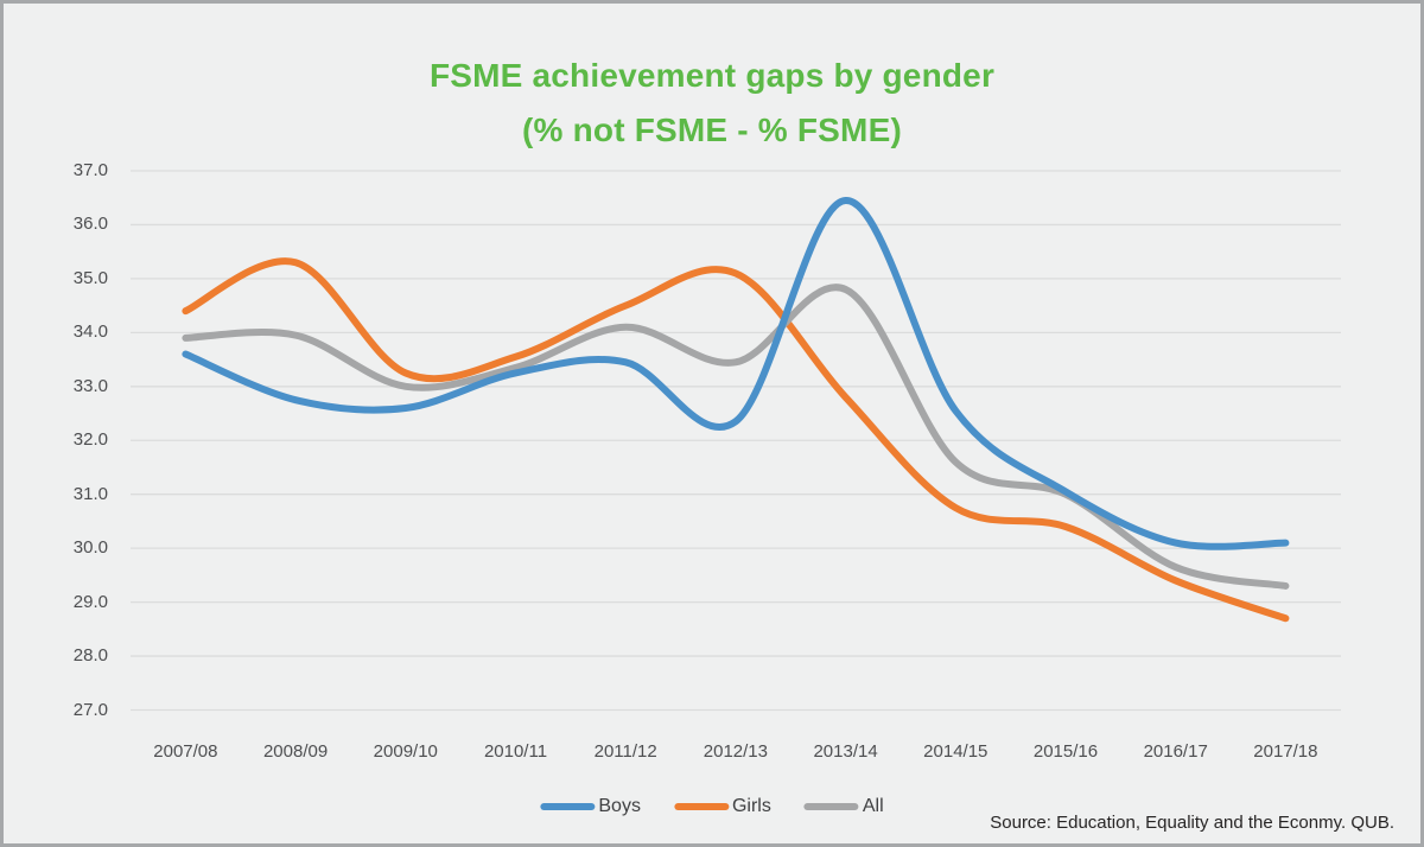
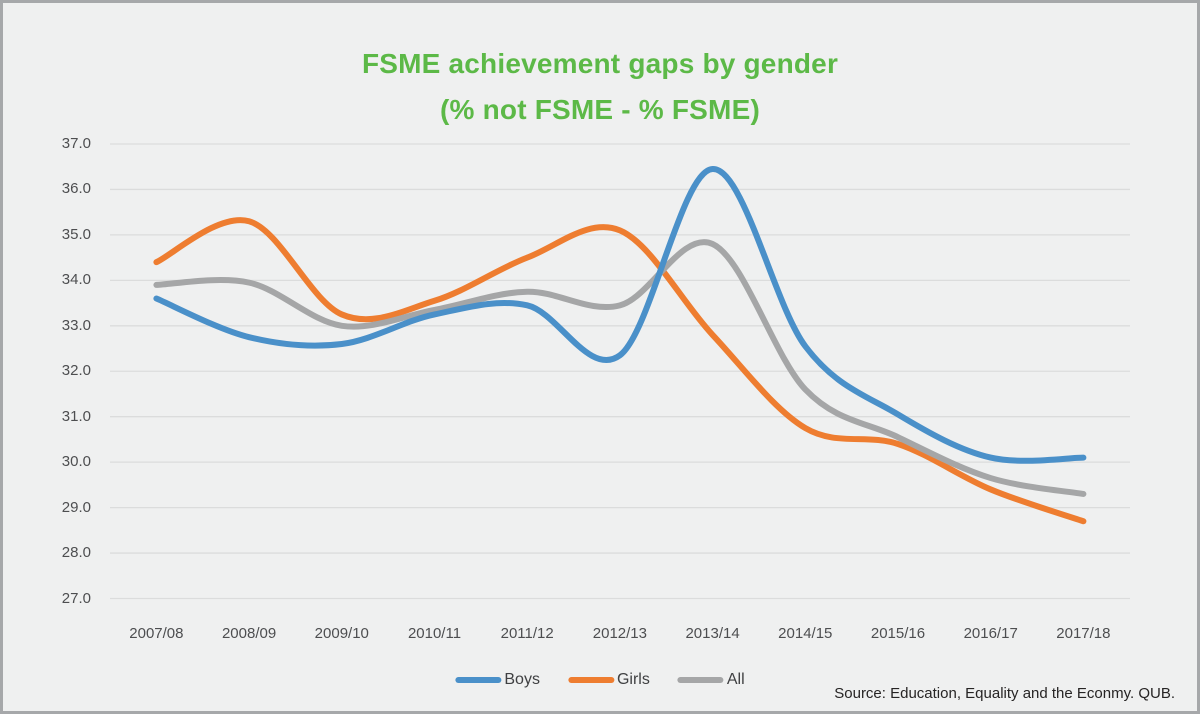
All/2011/12: 34.1 -> 33.8
All/2015/16: 31.0 -> 30.6
